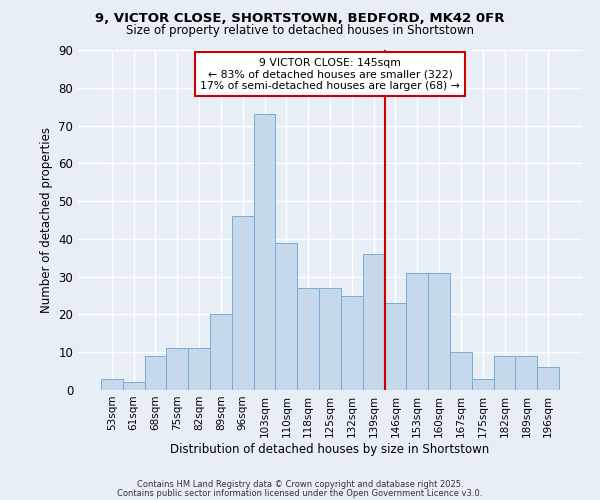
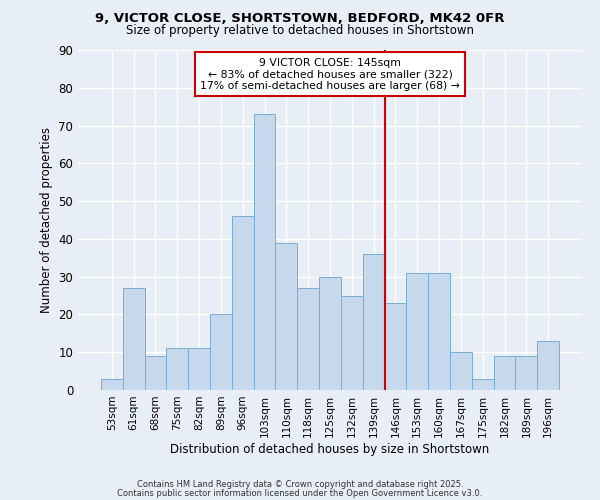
61sqm: 2 -> 27
125sqm: 27 -> 30
196sqm: 6 -> 13
